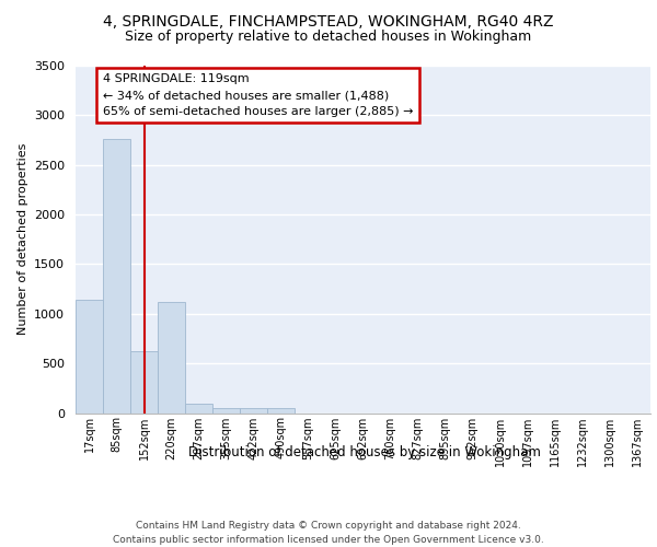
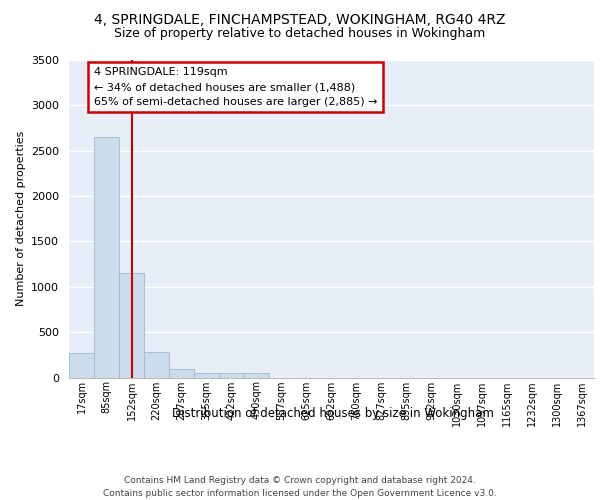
17sqm: 1140 -> 270
85sqm: 2760 -> 2650
152sqm: 620 -> 1150
220sqm: 1120 -> 280
